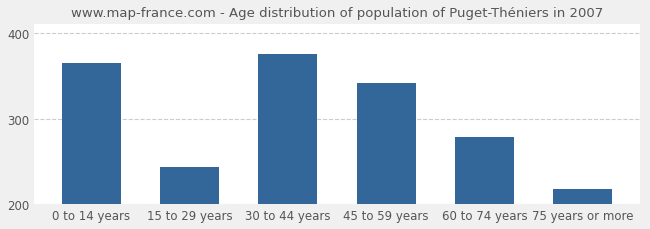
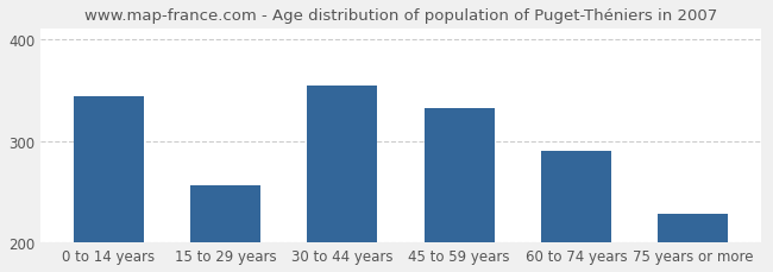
0 to 14 years: 365 -> 344
15 to 29 years: 243 -> 256
30 to 44 years: 375 -> 354
45 to 59 years: 342 -> 332
60 to 74 years: 279 -> 290
75 years or more: 218 -> 228
